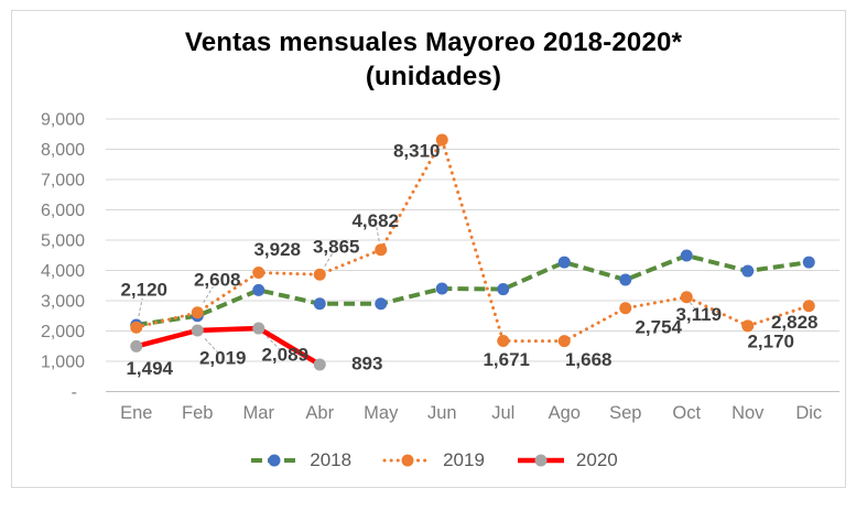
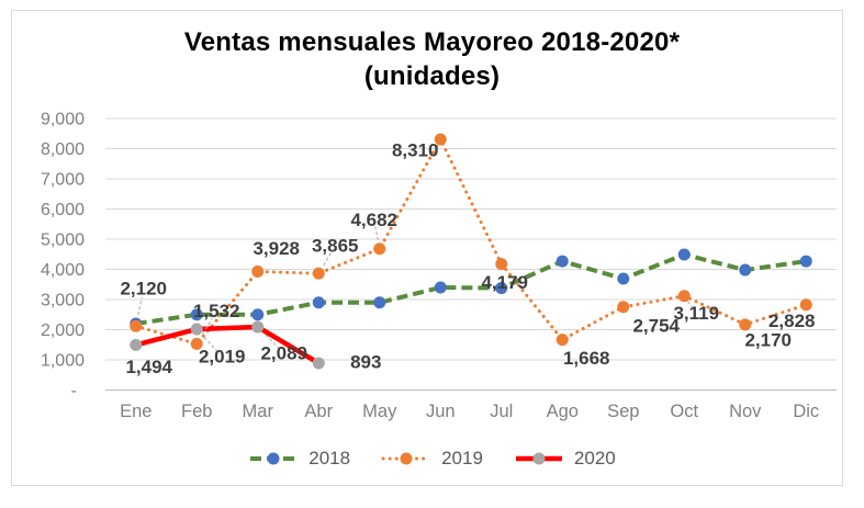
2019/Feb: 2,608 -> 1,532
2018/Mar: 3400 -> 2500
2019/Jul: 1,671 -> 4,179
